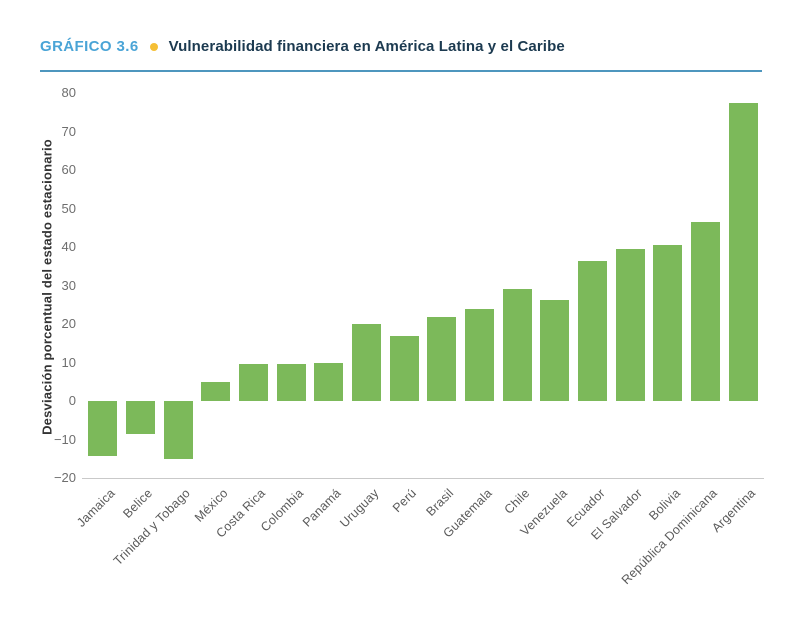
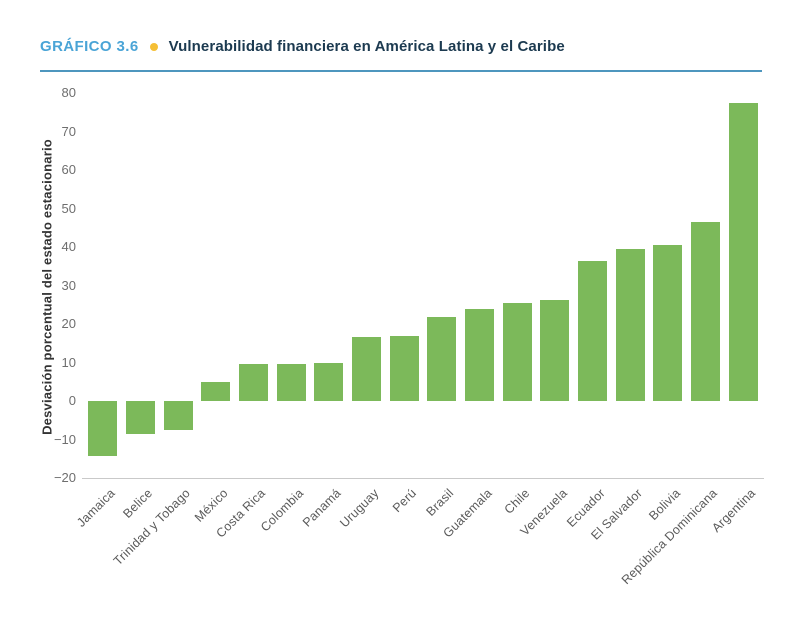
Trinidad y Tobago: -15 -> -8
Uruguay: 20 -> 16
Chile: 29 -> 26
